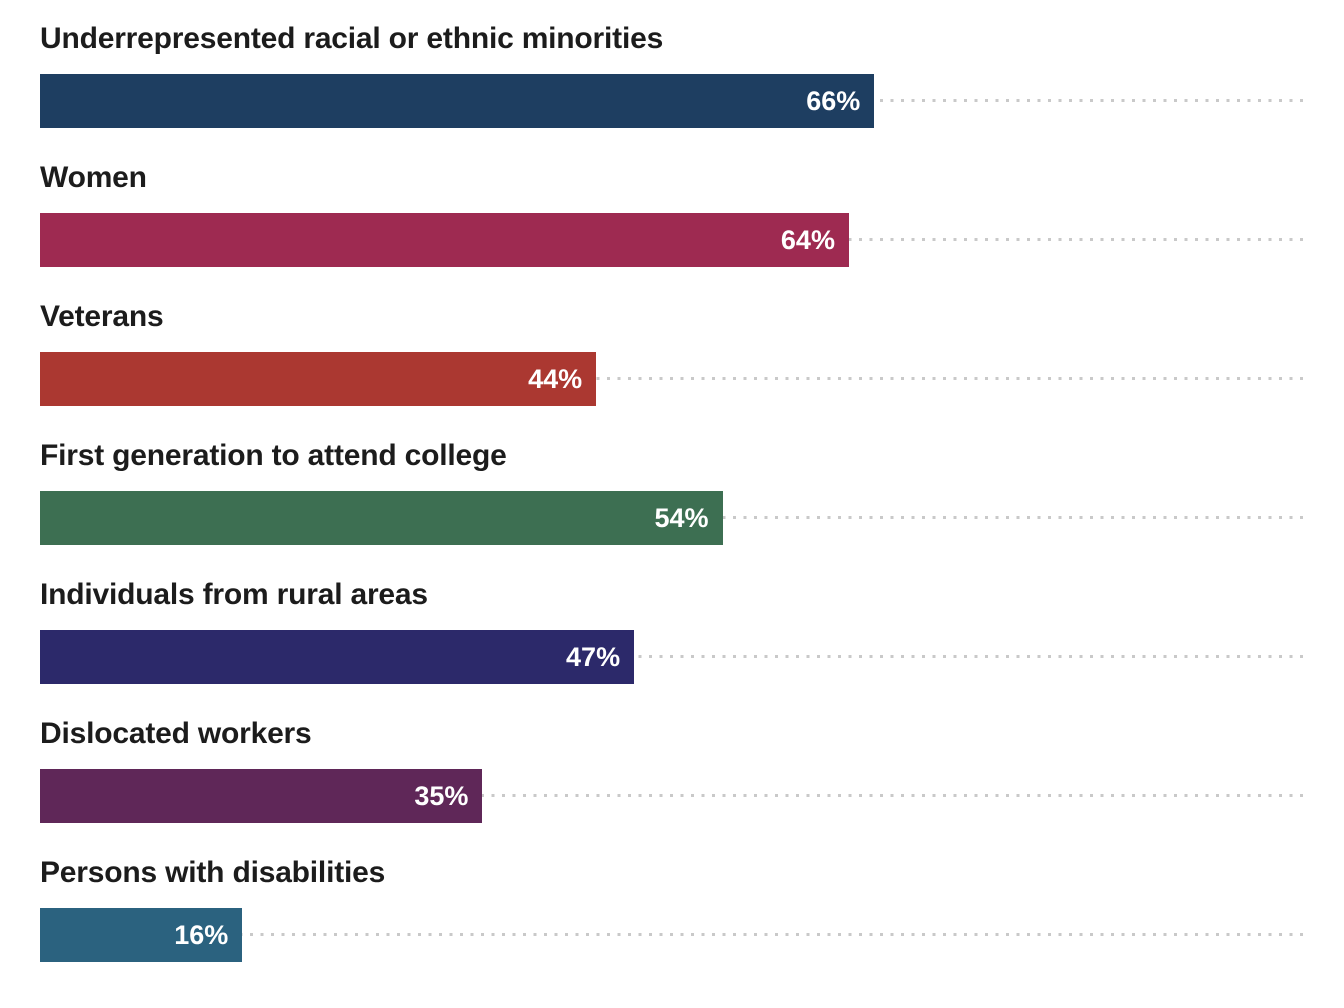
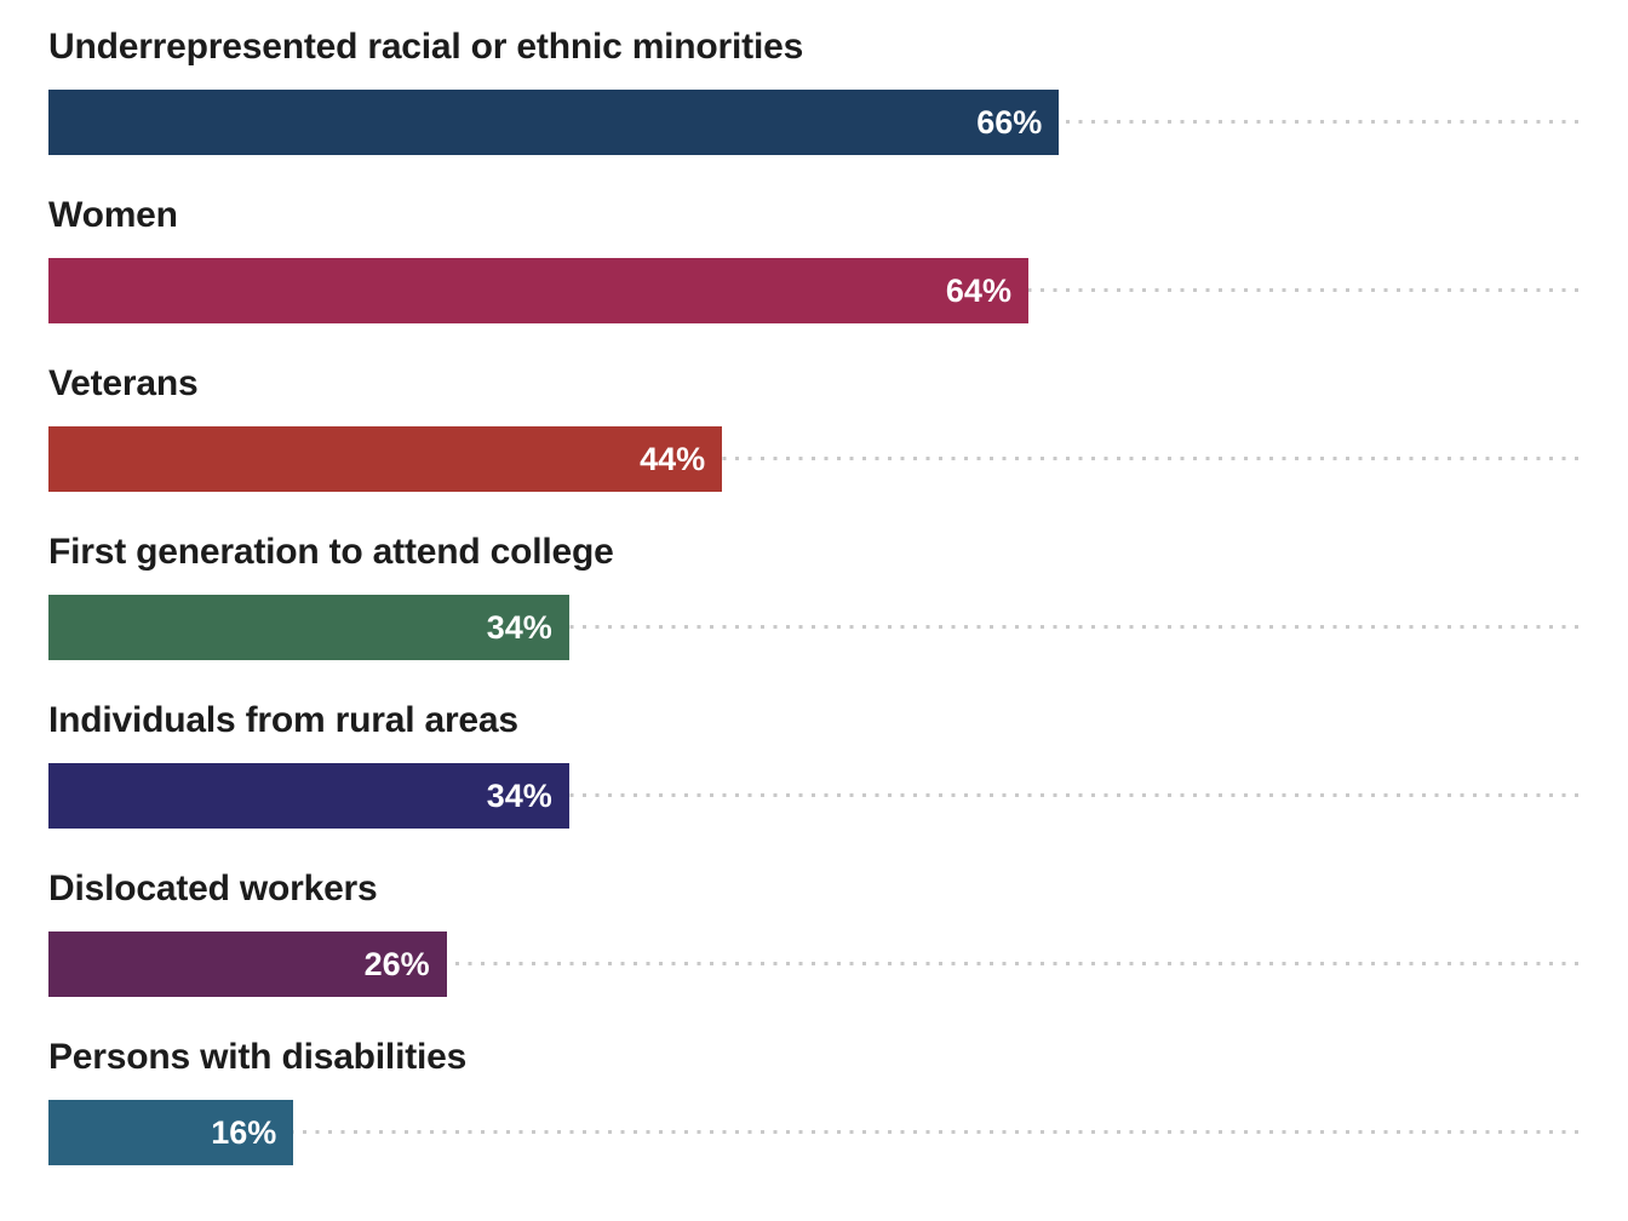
First generation to attend college: 54% -> 34%
Individuals from rural areas: 47% -> 34%
Dislocated workers: 35% -> 26%
